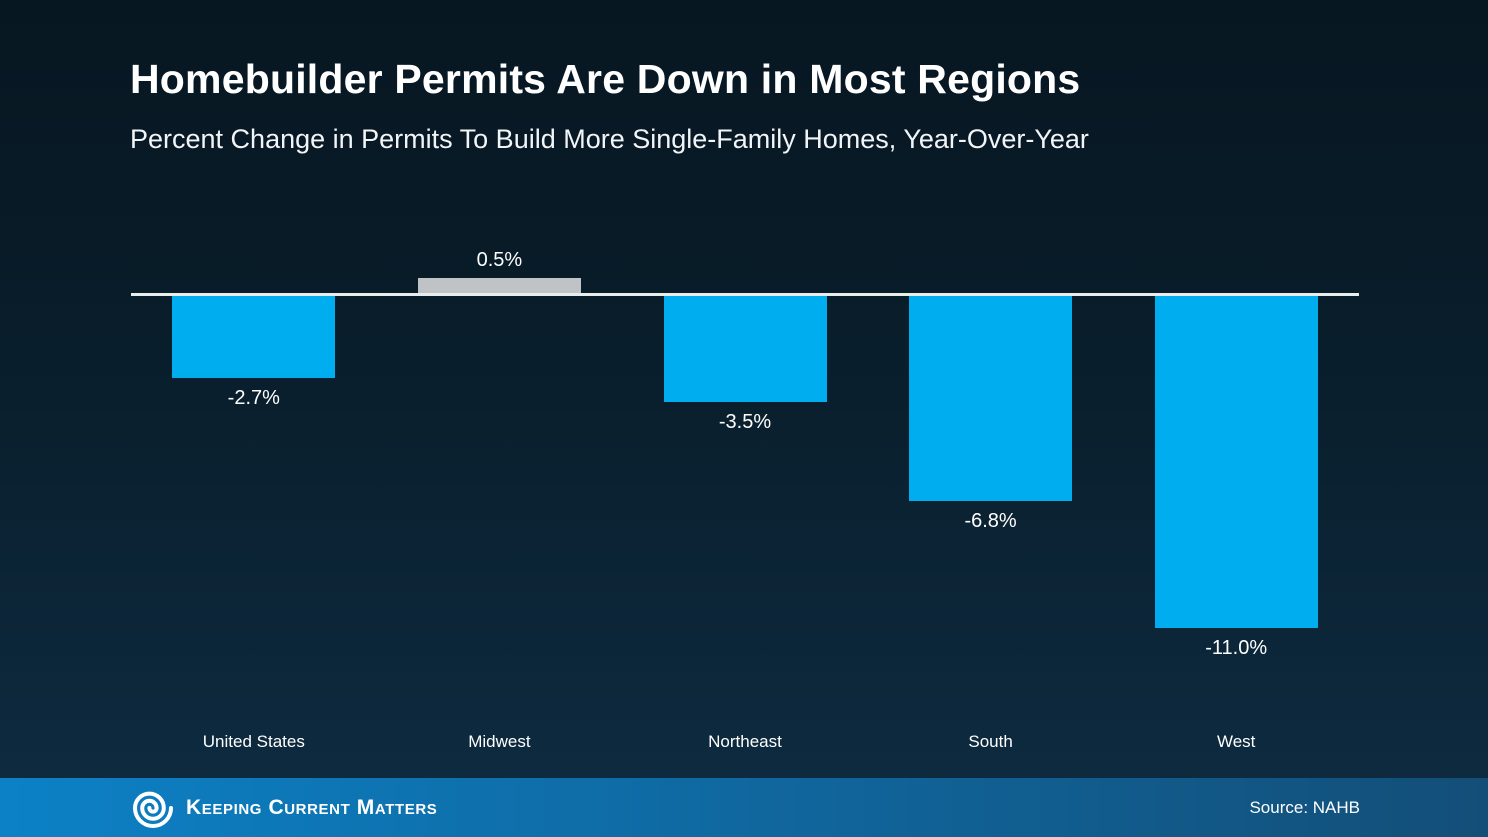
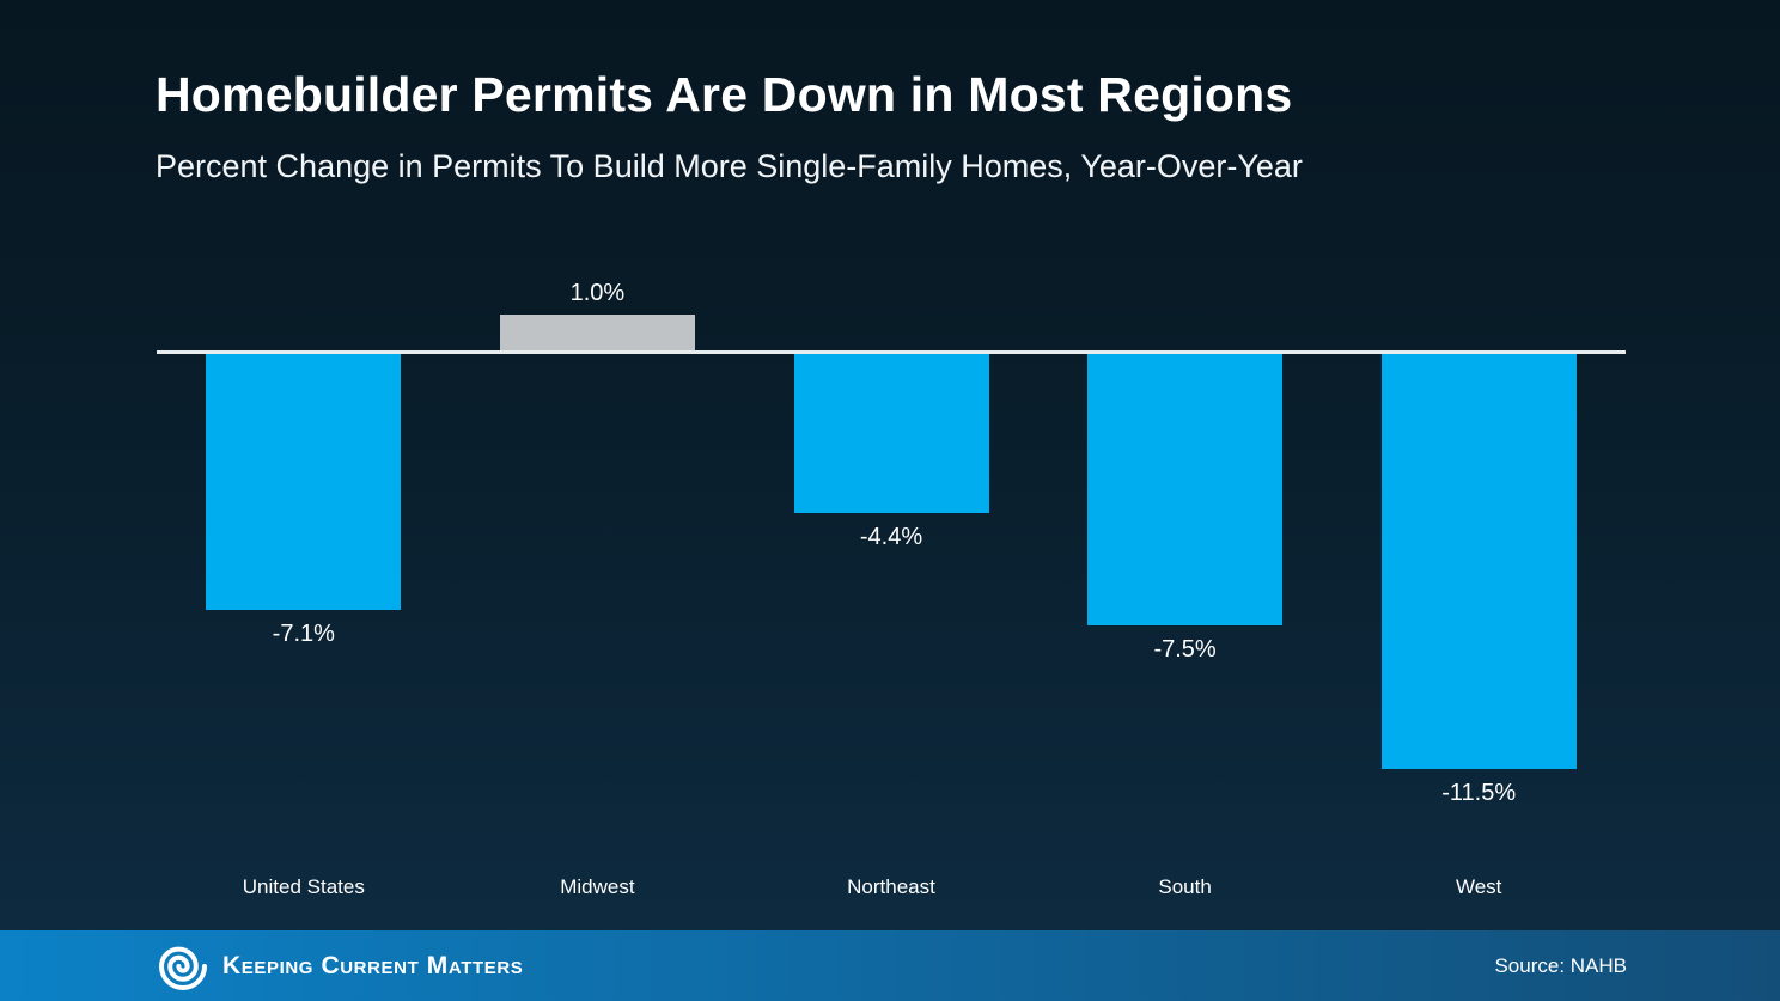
United States: -2.7% -> -7.1%
Midwest: 0.5% -> 1.0%
Northeast: -3.5% -> -4.4%
South: -6.8% -> -7.5%
West: -11.0% -> -11.5%
